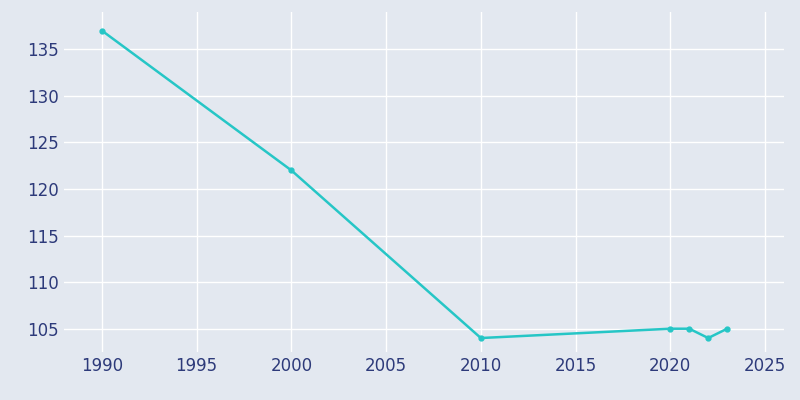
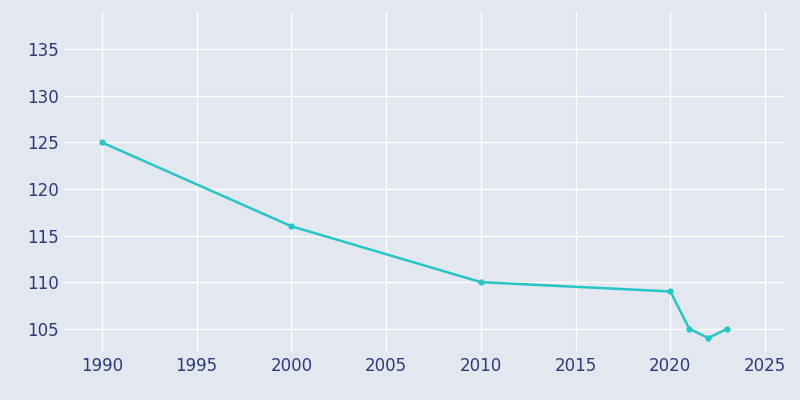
1990: 137 -> 125
2000: 122 -> 116
2010: 104 -> 110
2020: 105 -> 109
